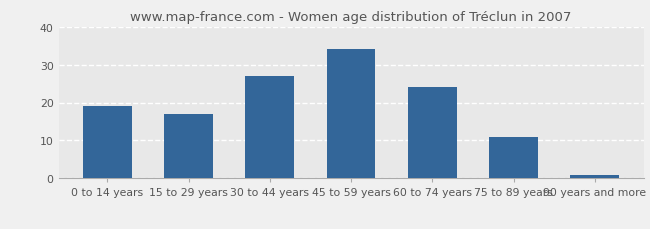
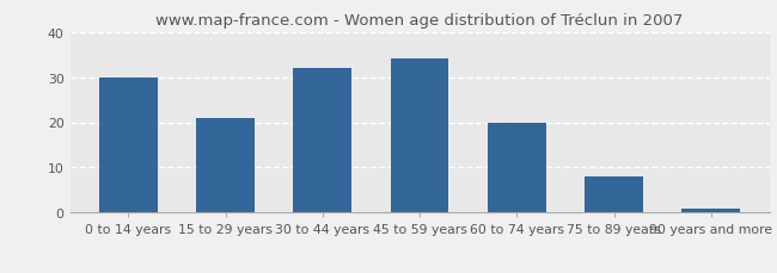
0 to 14 years: 19 -> 30
15 to 29 years: 17 -> 21
30 to 44 years: 27 -> 32
60 to 74 years: 24 -> 20
75 to 89 years: 11 -> 8
